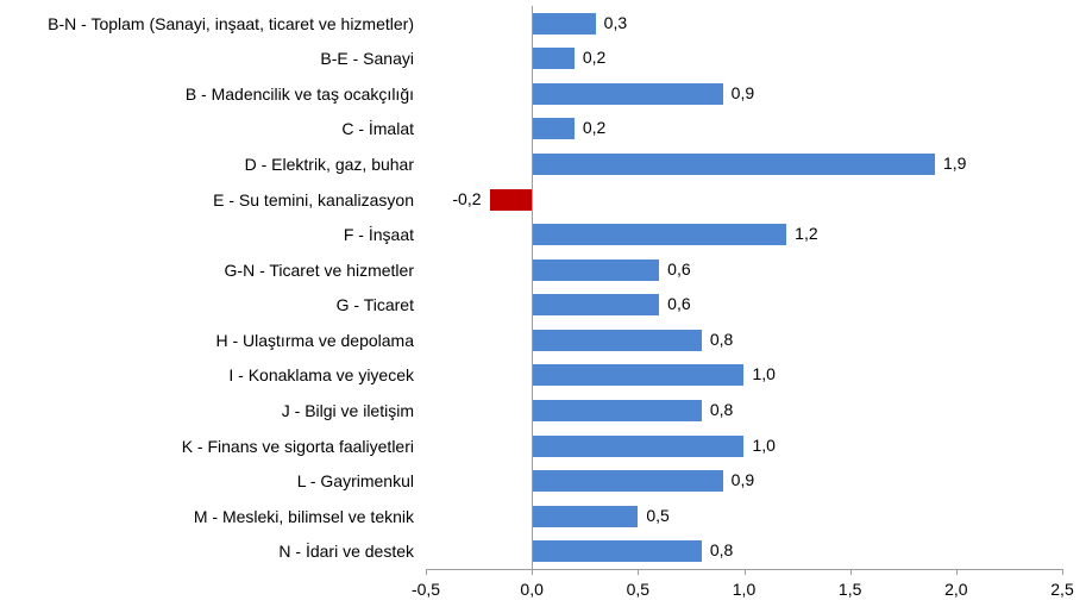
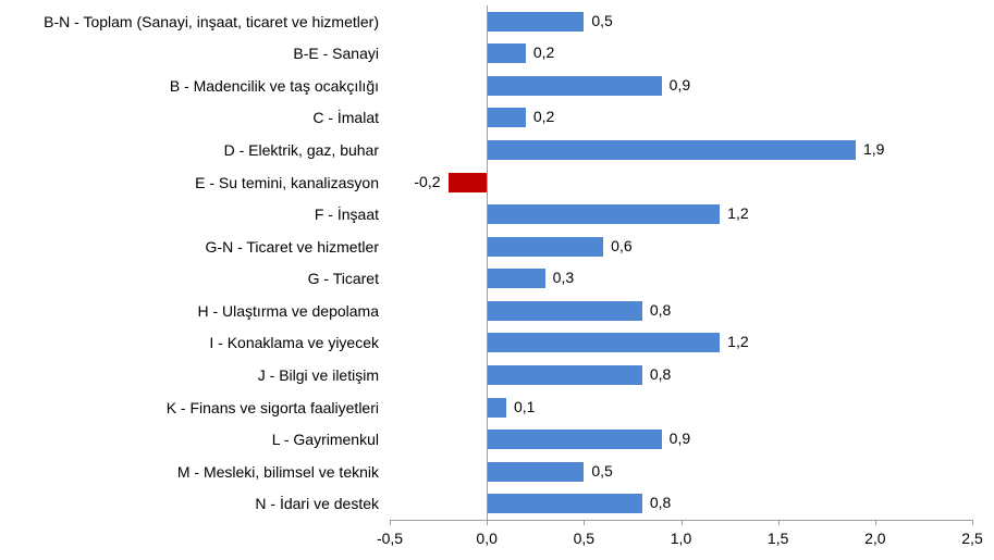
B-N - Toplam (Sanayi, inşaat, ticaret ve hizmetler): 0,3 -> 0,5
G - Ticaret: 0,6 -> 0,3
I - Konaklama ve yiyecek: 1,0 -> 1,2
K - Finans ve sigorta faaliyetleri: 1,0 -> 0,1
